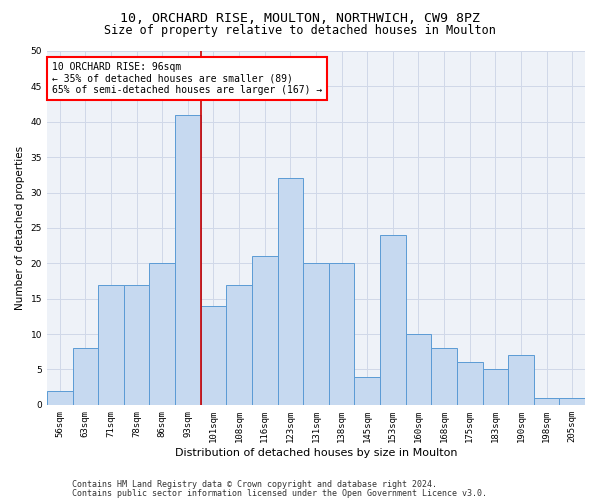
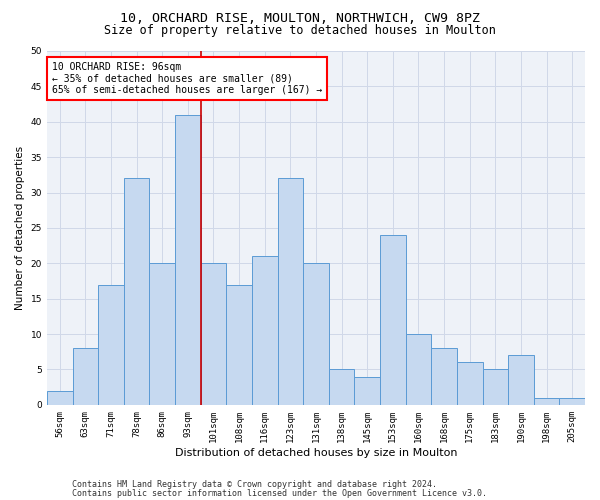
78sqm: 17 -> 32
101sqm: 14 -> 20
138sqm: 20 -> 5
